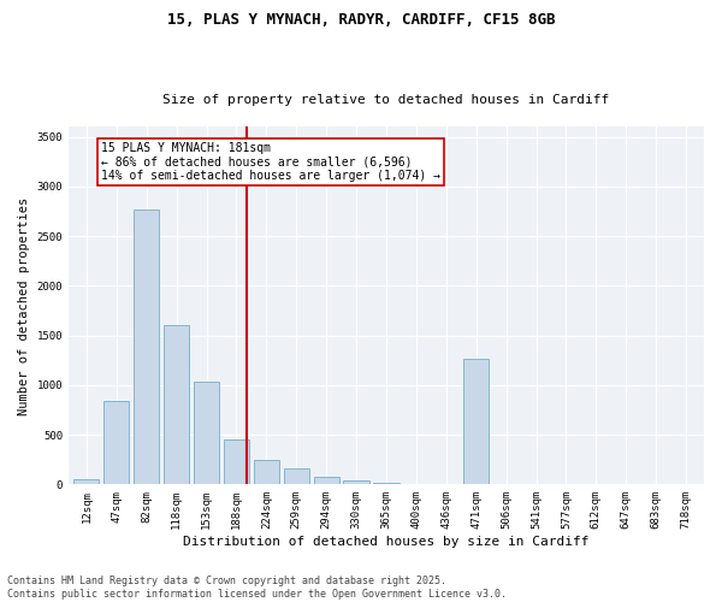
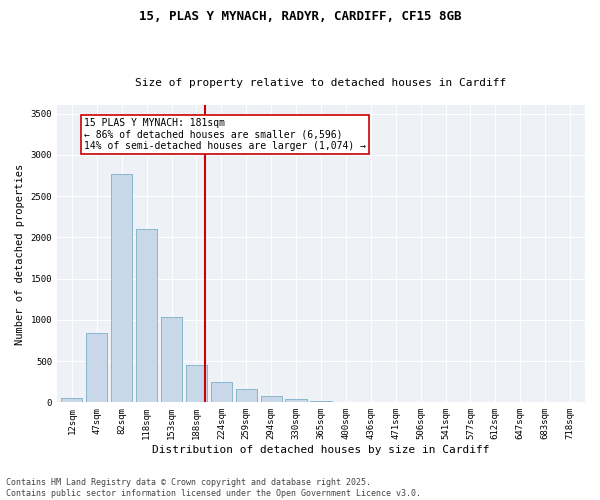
118sqm: 1600 -> 2100
471sqm: 1260 -> 0
